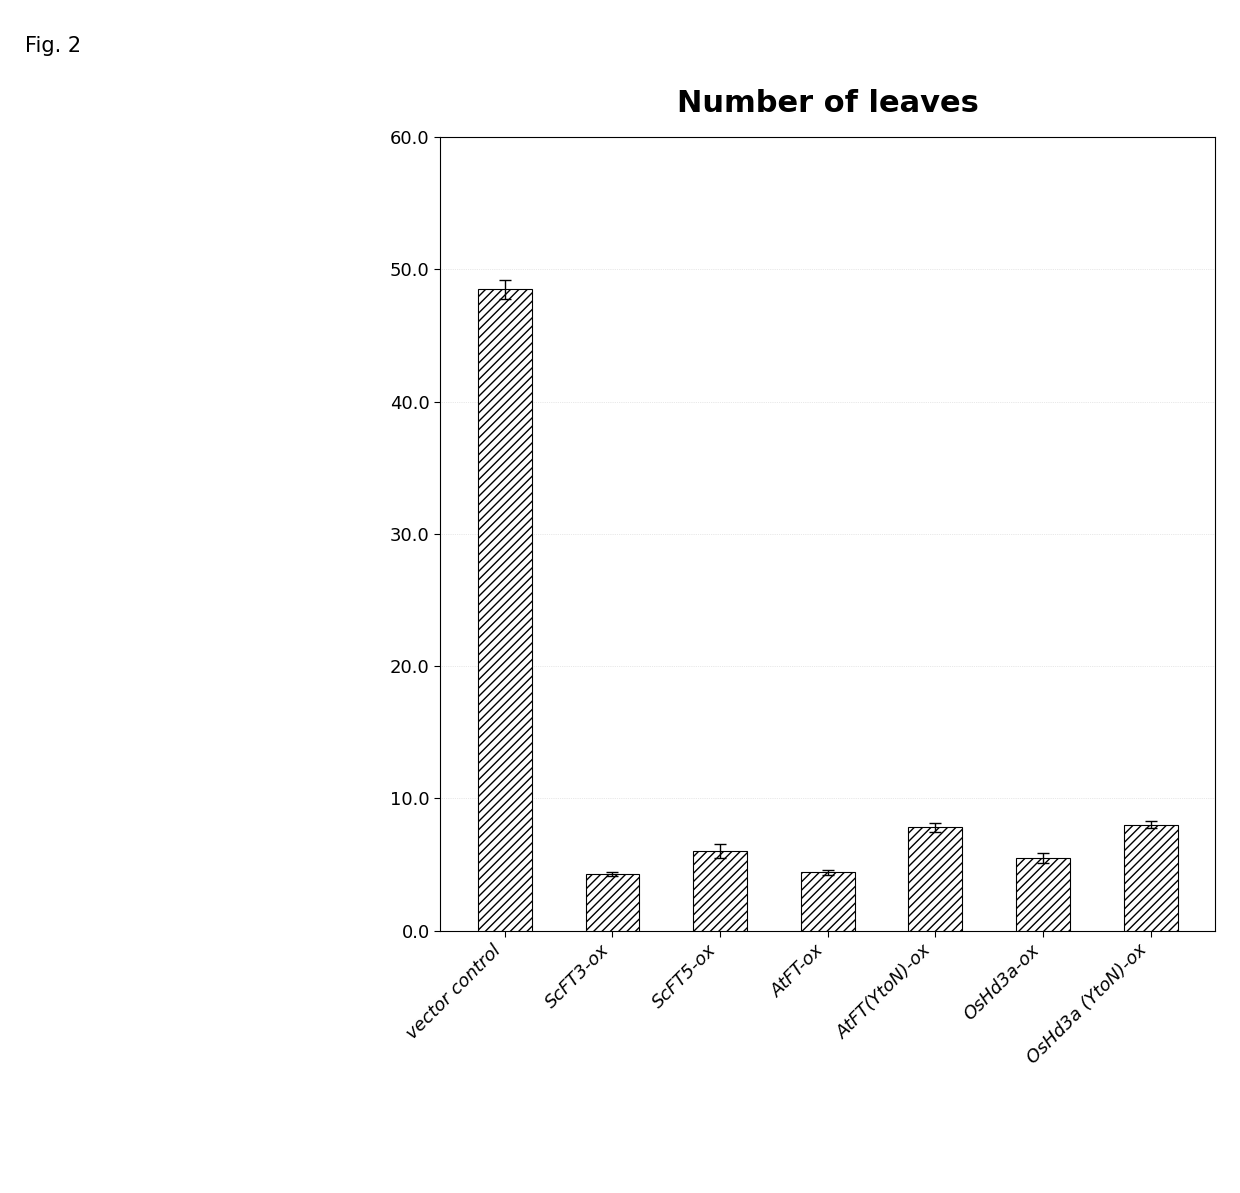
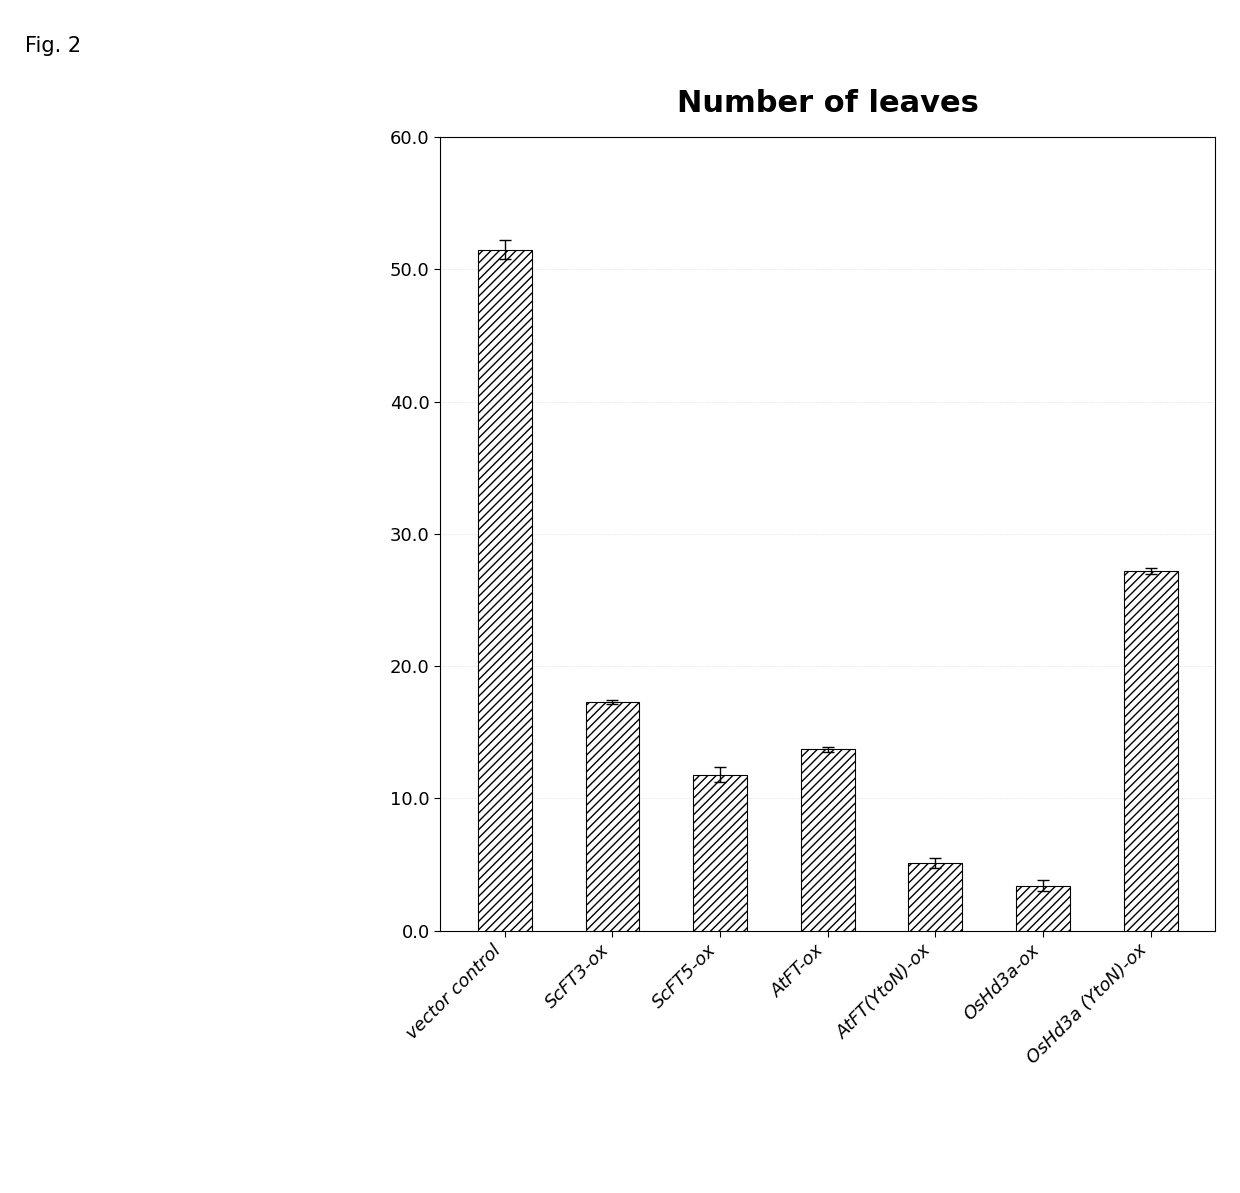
vector control: 48.5 -> 51.5
ScFT3-ox: 4.3 -> 17.3
ScFT5-ox: 6.0 -> 11.8
AtFT-ox: 4.4 -> 13.7
AtFT(YtoN)-ox: 7.8 -> 5.1
OsHd3a-ox: 5.5 -> 3.4
OsHd3a (YtoN)-ox: 8.0 -> 27.2
